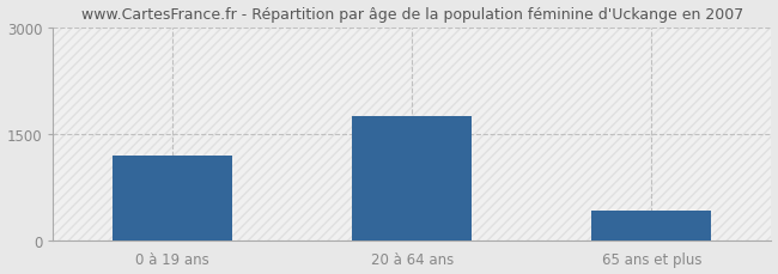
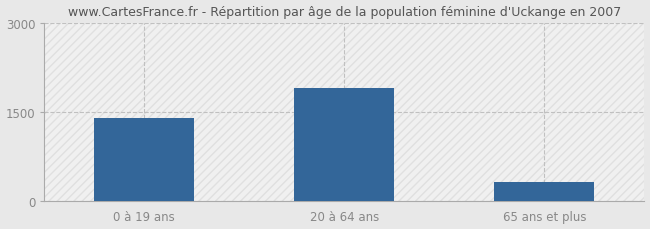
0 à 19 ans: 1190 -> 1400
20 à 64 ans: 1750 -> 1900
65 ans et plus: 420 -> 320
